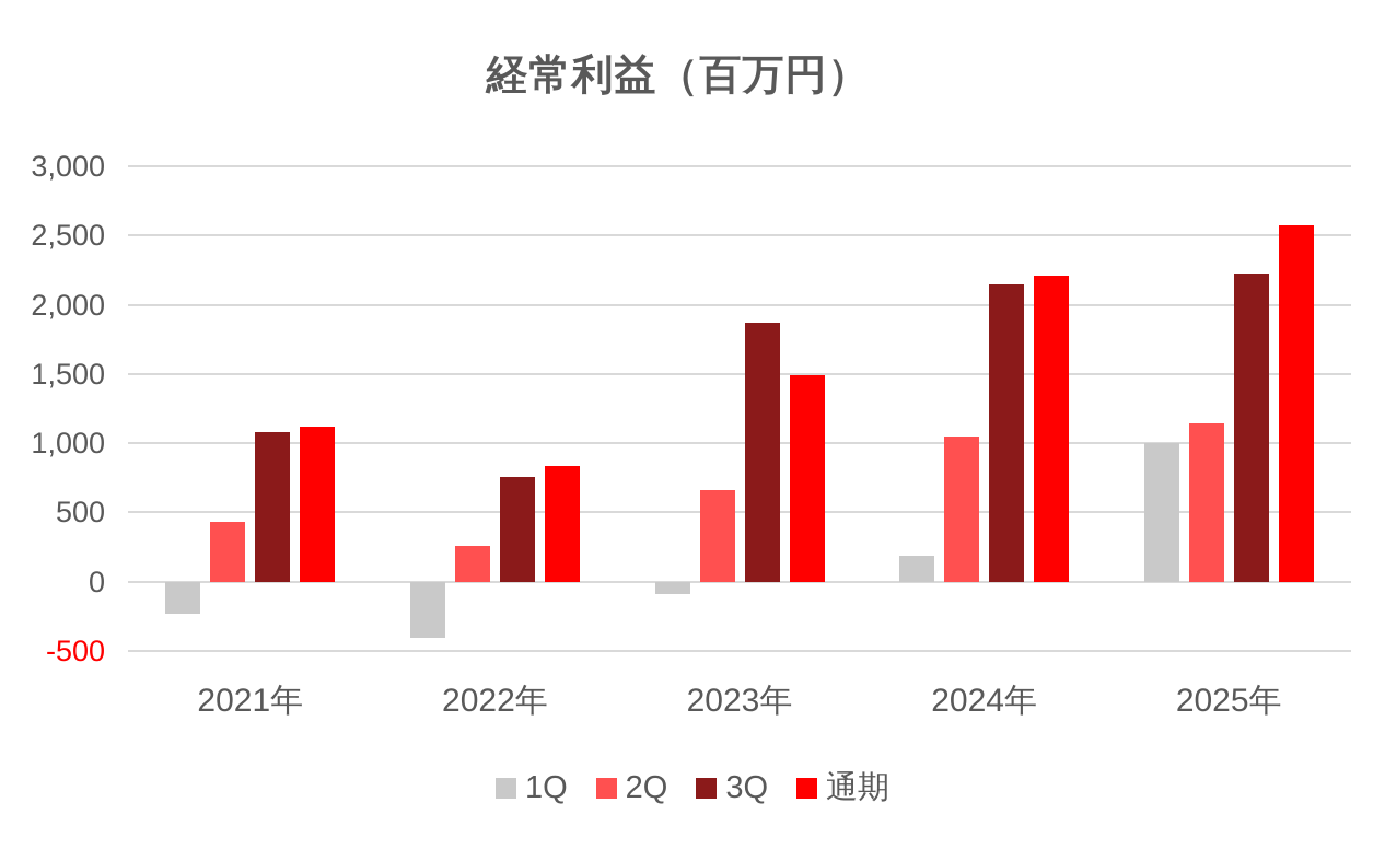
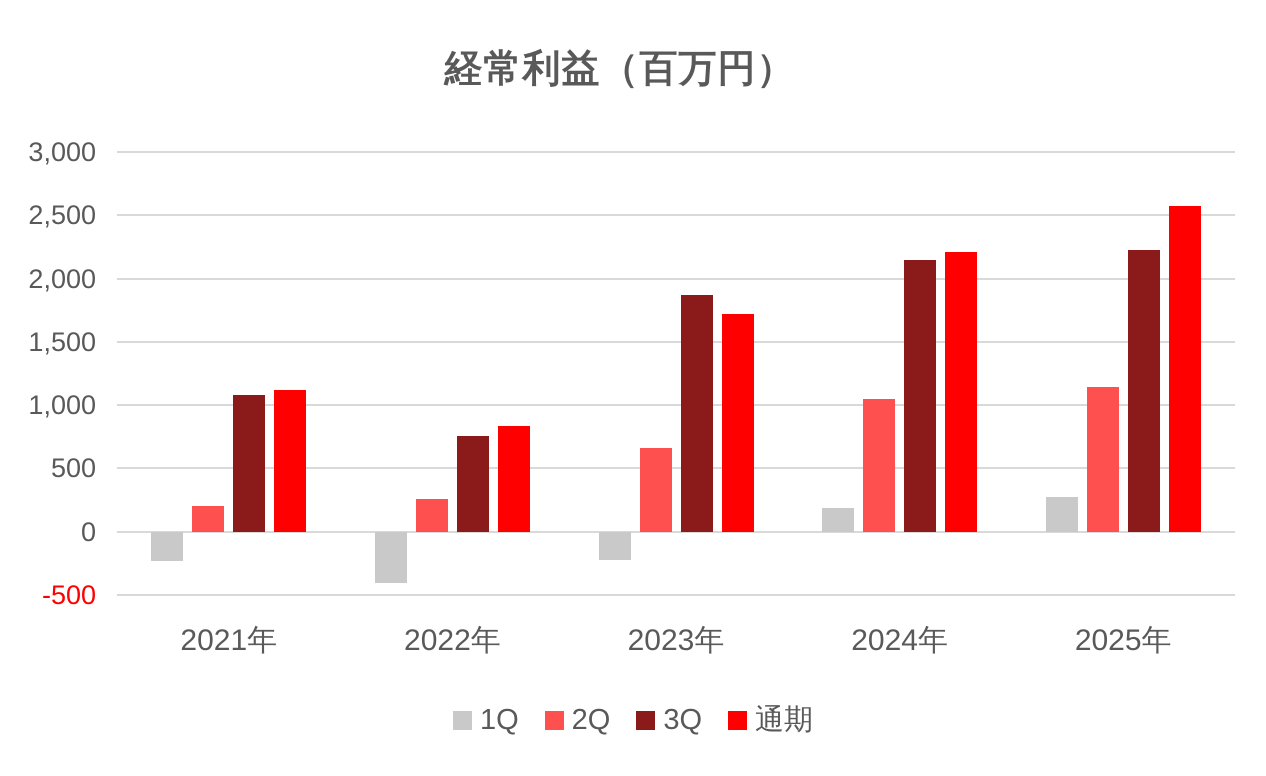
2Q/2021年: 430 -> 200
1Q/2023年: -90 -> -220
通期/2023年: 1490 -> 1720
1Q/2025年: 1000 -> 280
